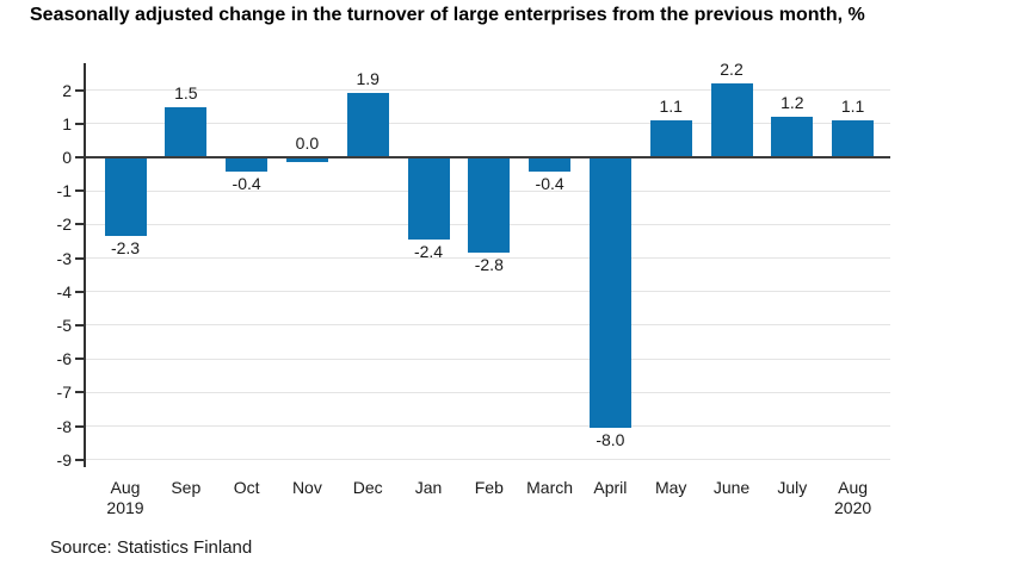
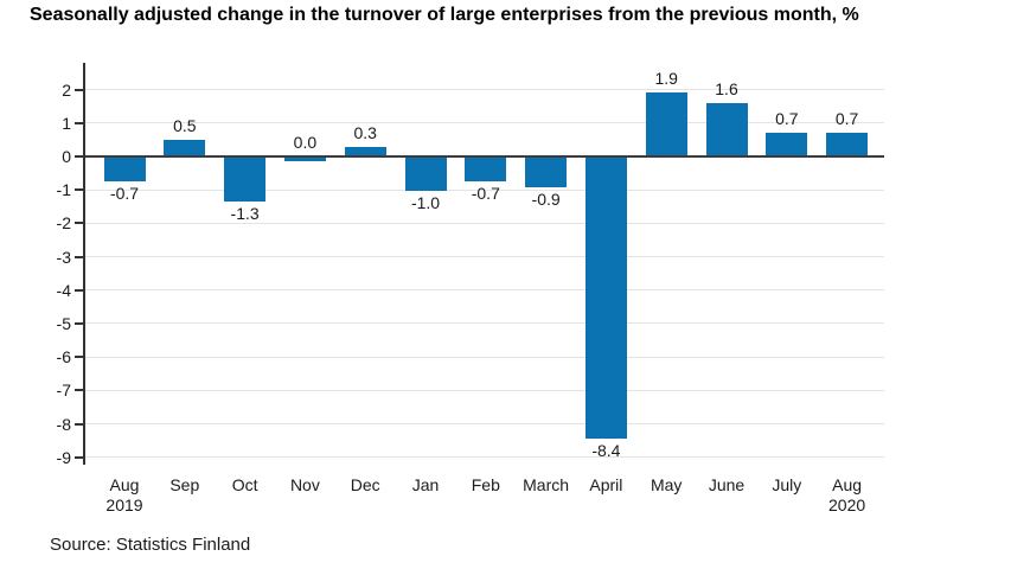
Aug 2019: -2.3 -> -0.7
Sep: 1.5 -> 0.5
Oct: -0.4 -> -1.3
Dec: 1.9 -> 0.3
Jan: -2.4 -> -1.0
Feb: -2.8 -> -0.7
March: -0.4 -> -0.9
April: -8.0 -> -8.4
May: 1.1 -> 1.9
June: 2.2 -> 1.6
July: 1.2 -> 0.7
Aug 2020: 1.1 -> 0.7
